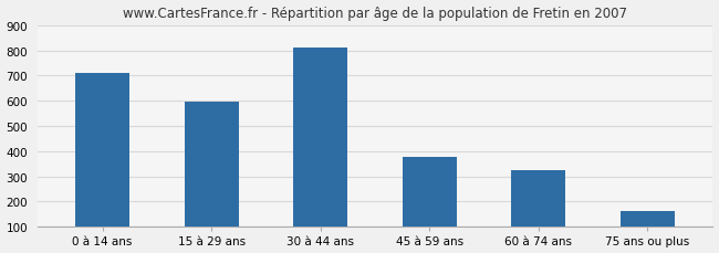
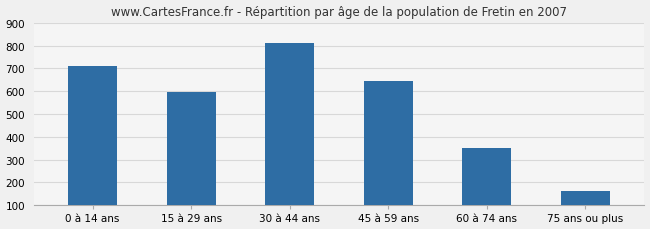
45 à 59 ans: 375 -> 645
60 à 74 ans: 325 -> 352
